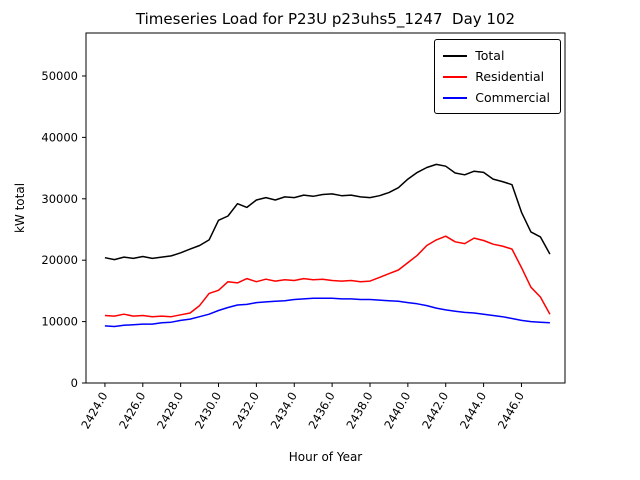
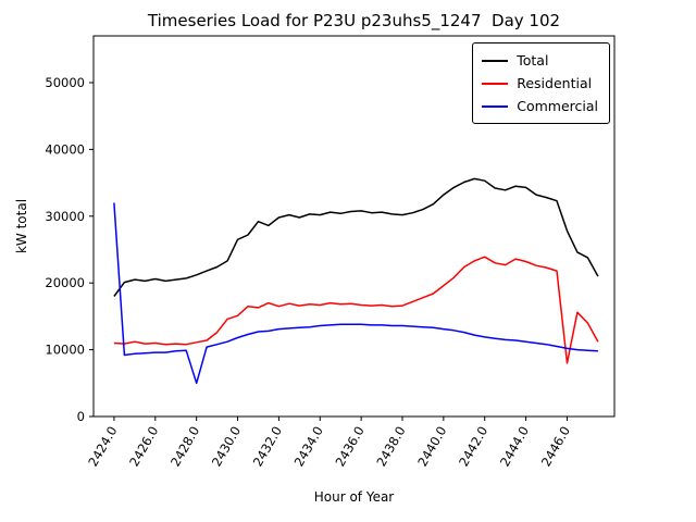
Total/2424.0: 20000 -> 18000
Commercial/2424.0: 9000 -> 32000
Commercial/2428.0: 10000 -> 5000
Residential/2446.0: 19000 -> 8000
